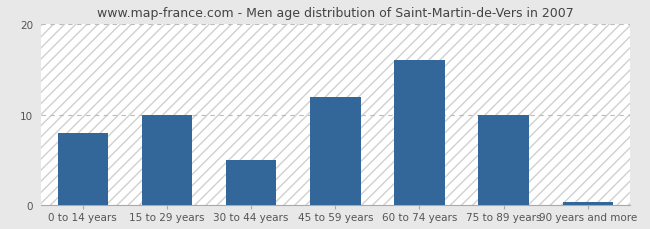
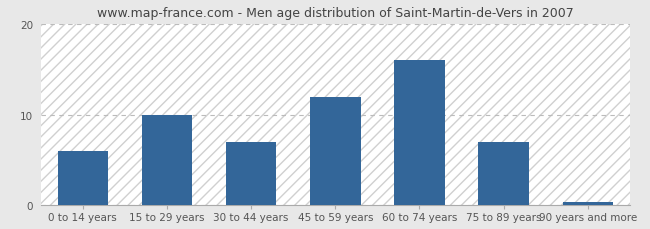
0 to 14 years: 8.0 -> 6.0
30 to 44 years: 5.0 -> 7.0
75 to 89 years: 10.0 -> 7.0
